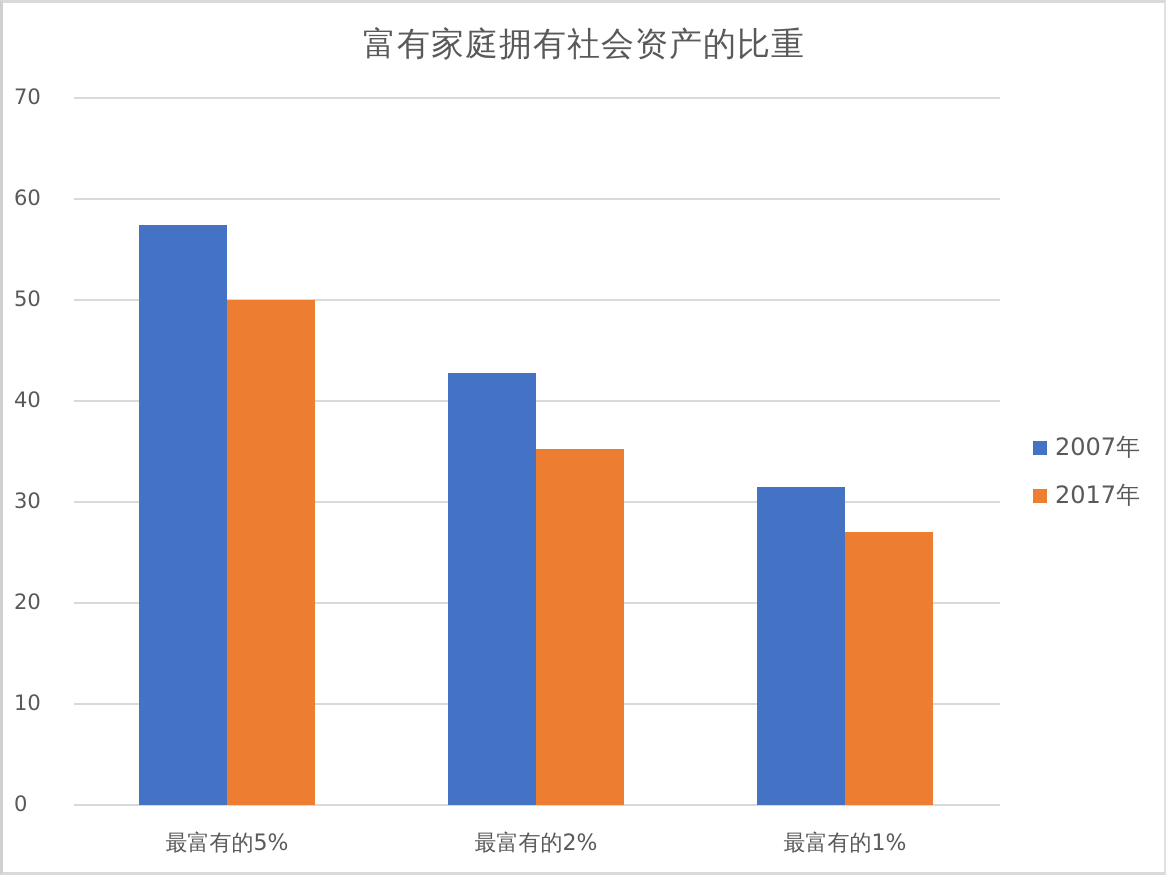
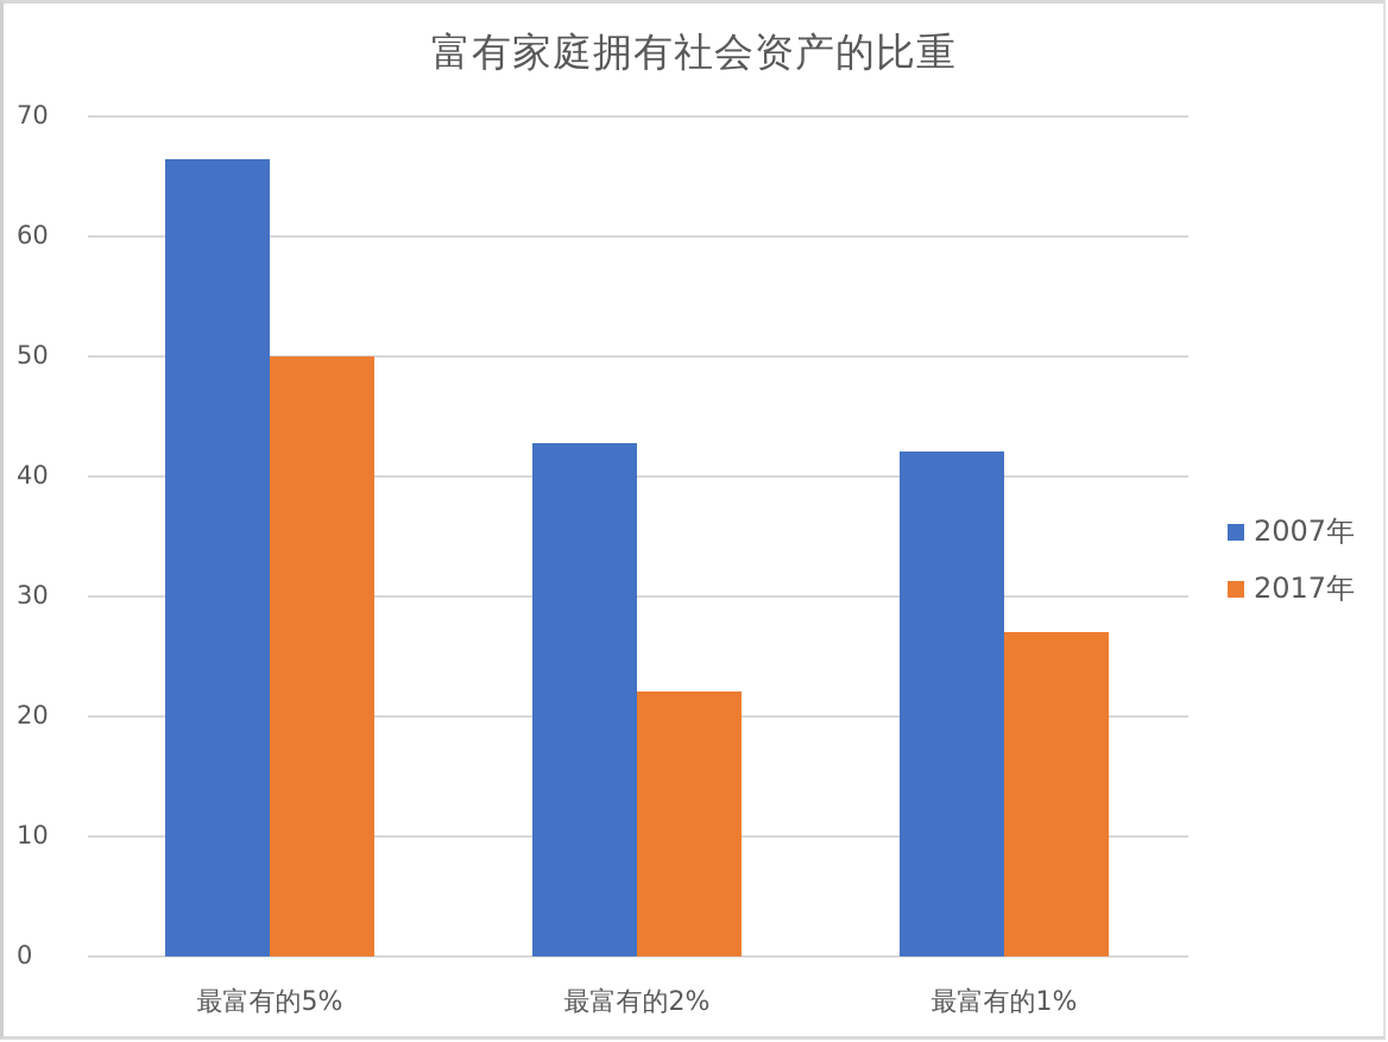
2007年/最富有的5%: 57.4 -> 66.4
2017年/最富有的2%: 35.2 -> 22.1
2007年/最富有的1%: 31.5 -> 42.1
